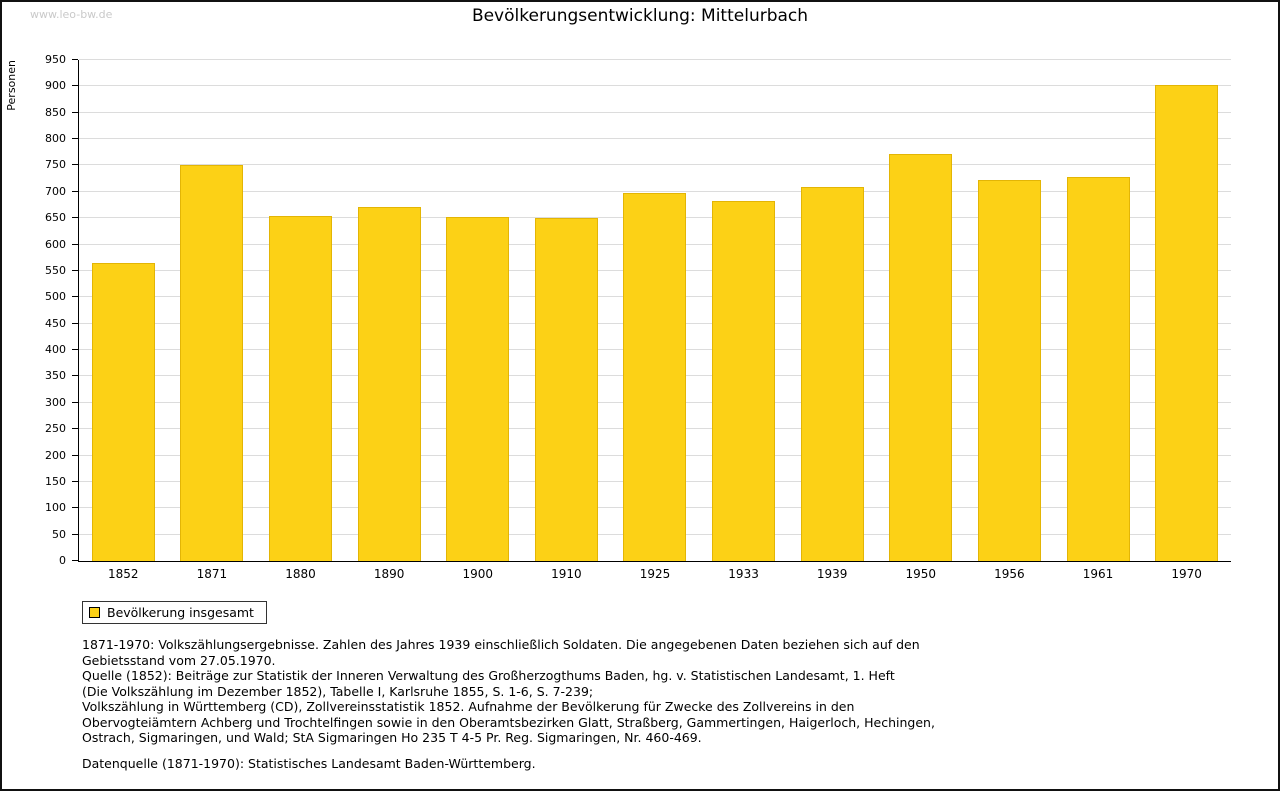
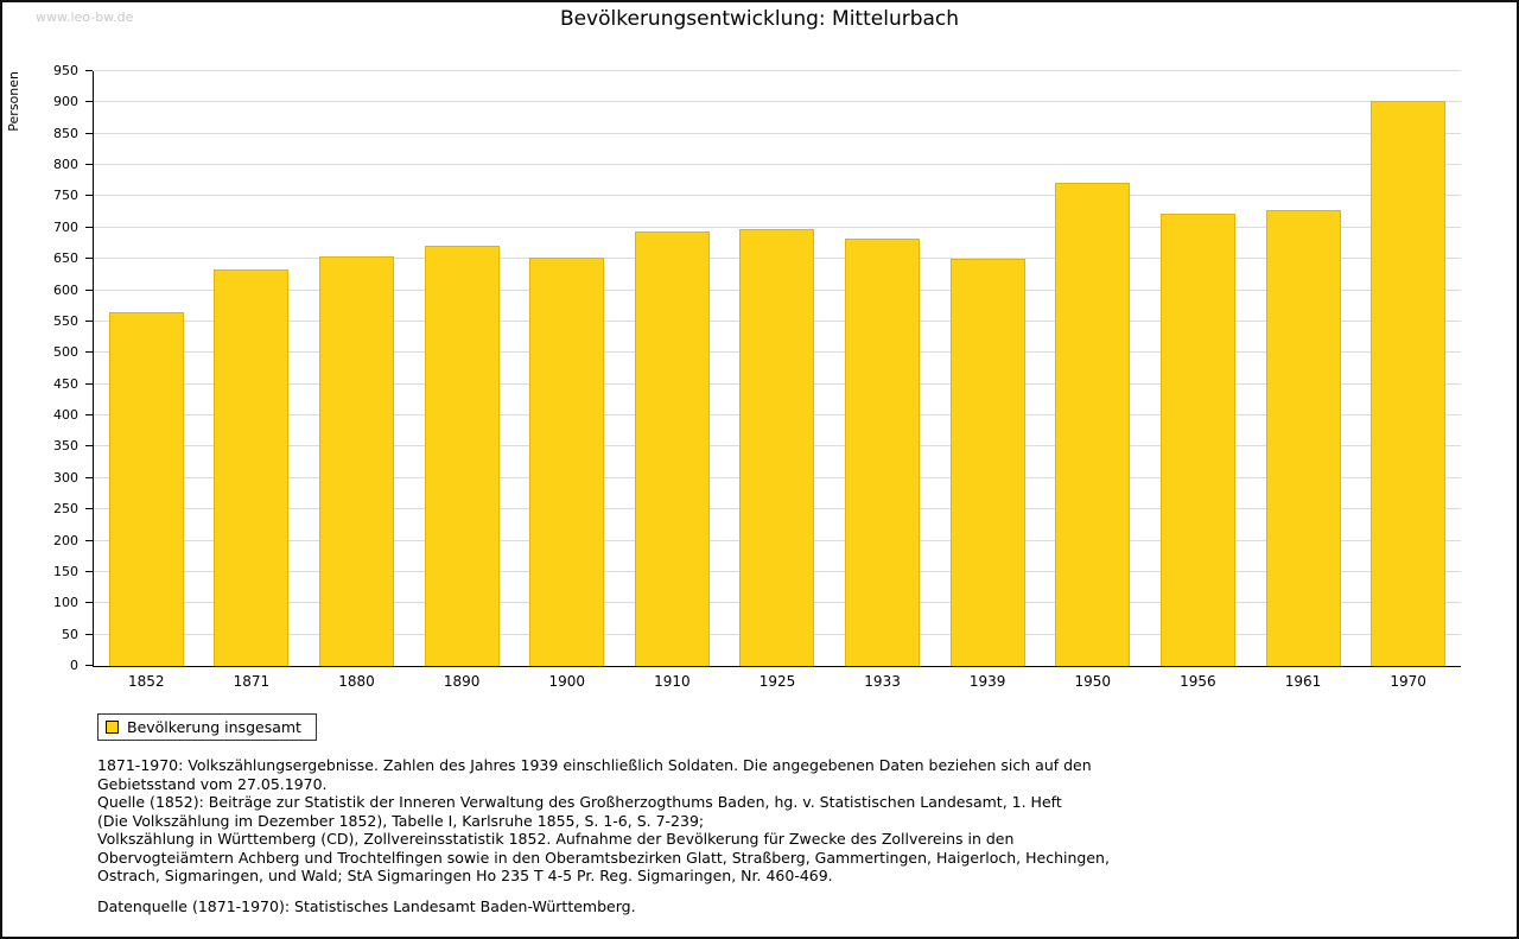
1871: 750 -> 630
1910: 650 -> 690
1939: 710 -> 650
